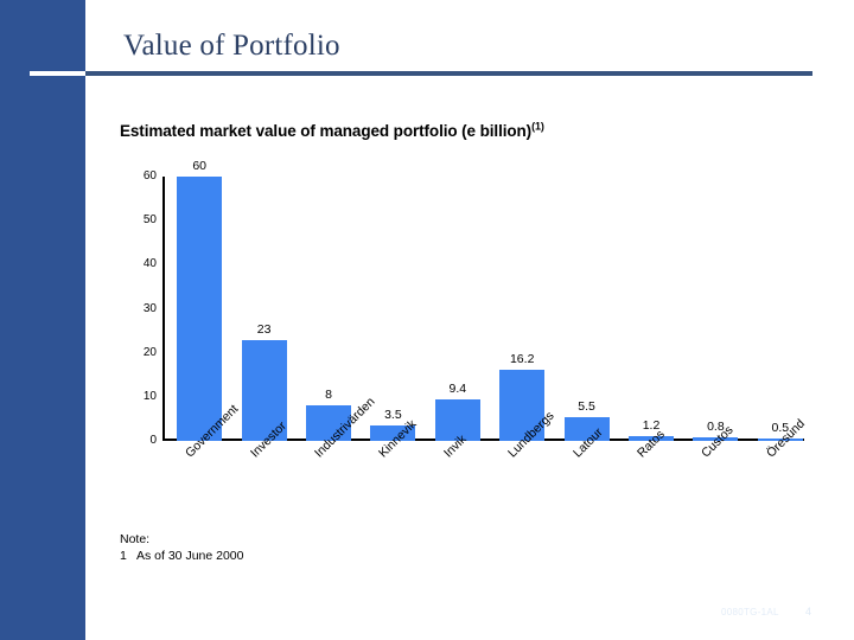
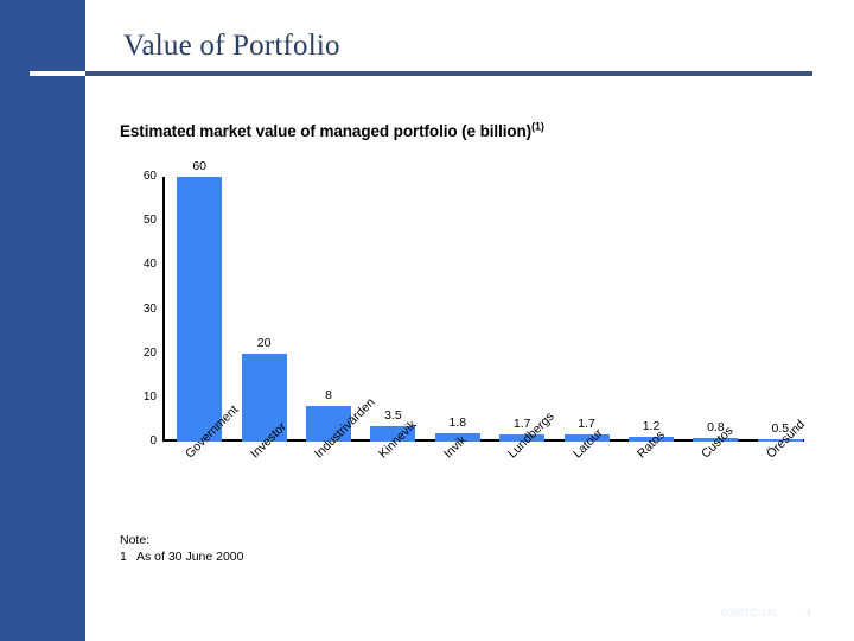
Investor: 23 -> 20
Invik: 9.4 -> 1.8
Lundbergs: 16.2 -> 1.7
Latour: 5.5 -> 1.7
